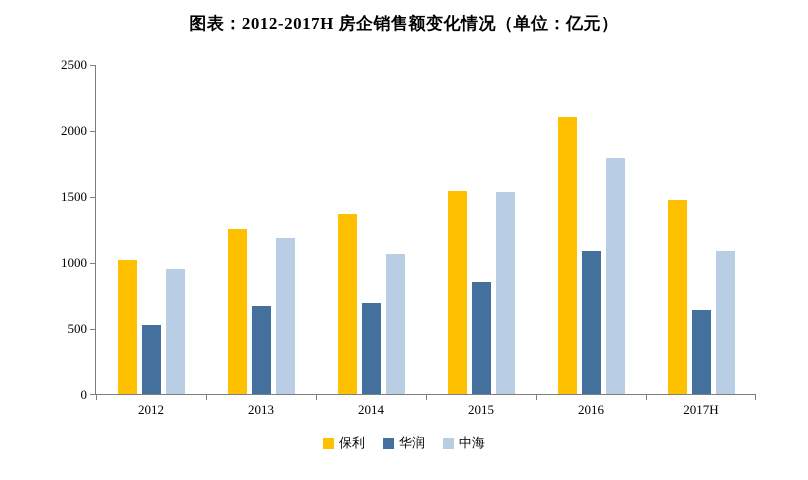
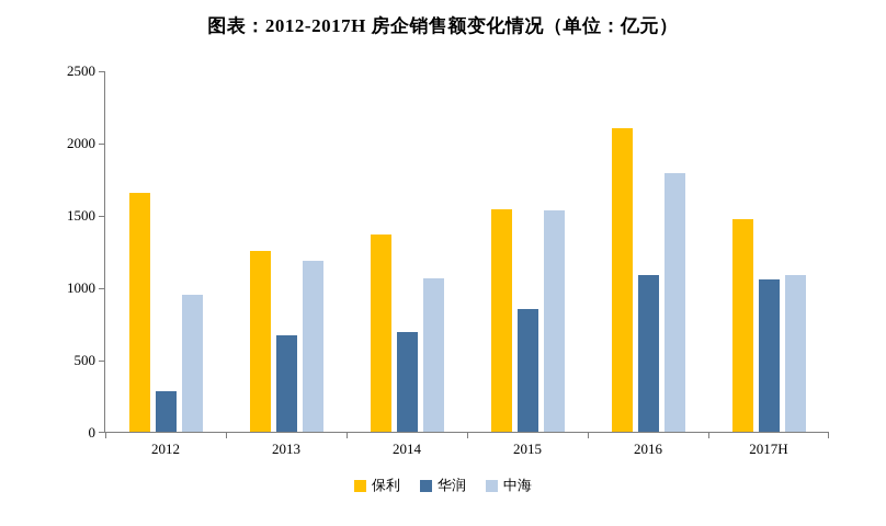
保利/2012: 1020 -> 1650
华润/2012: 520 -> 280
华润/2017H: 640 -> 1050
